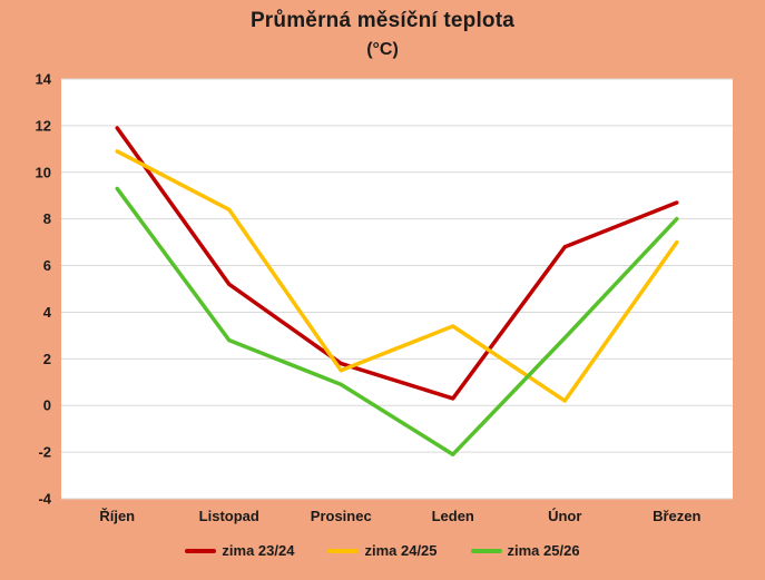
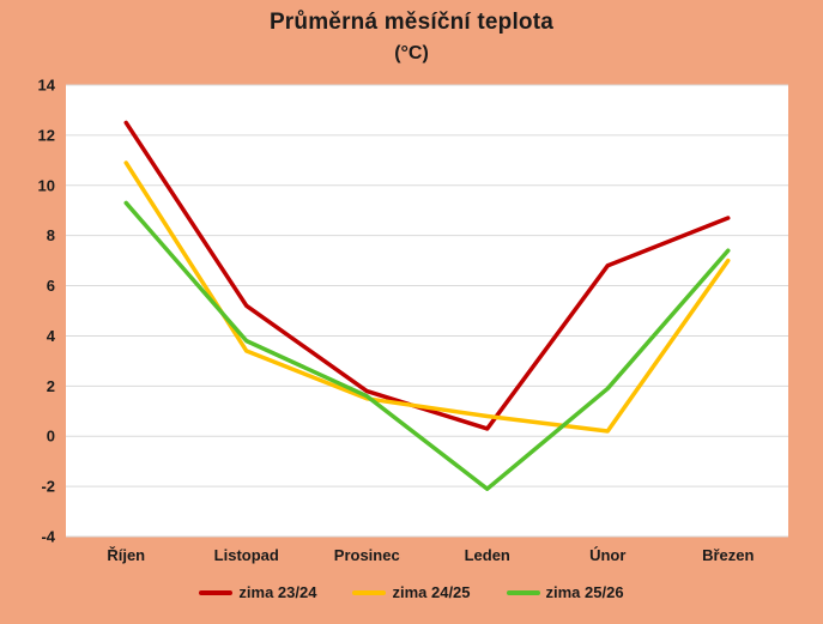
zima 23/24/Říjen: 11.9 -> 12.5
zima 24/25/Listopad: 8.4 -> 3.4
zima 25/26/Listopad: 2.8 -> 3.8
zima 25/26/Prosinec: 0.9 -> 1.6
zima 24/25/Leden: 3.4 -> 0.8
zima 25/26/Únor: 2.9 -> 1.9
zima 25/26/Březen: 8.0 -> 7.4
